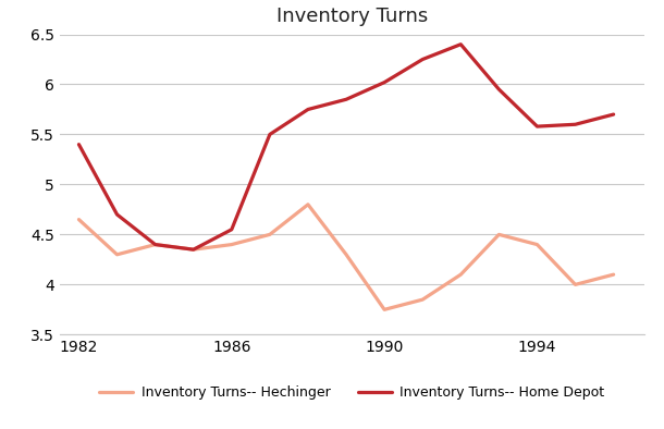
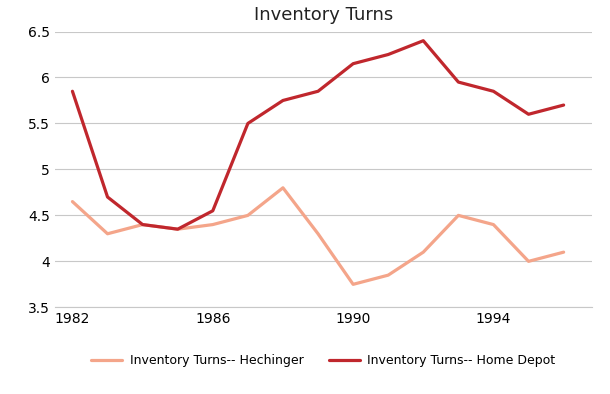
Inventory Turns-- Home Depot/1982: 5.40 -> 5.85
Inventory Turns-- Home Depot/1990: 6.02 -> 6.15
Inventory Turns-- Home Depot/1994: 5.58 -> 5.85
